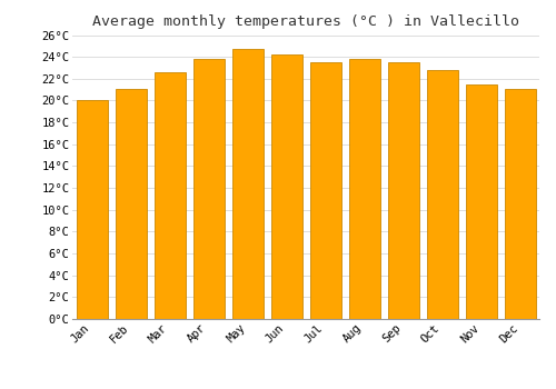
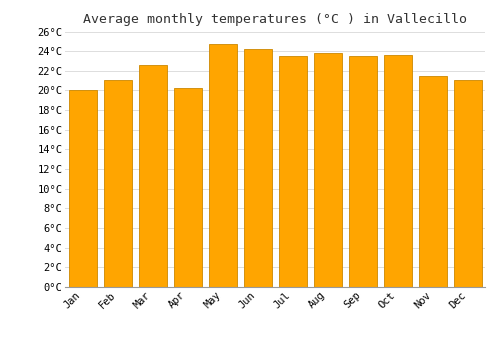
Apr: 23.8°C -> 20.2°C
Oct: 22.8°C -> 23.6°C
